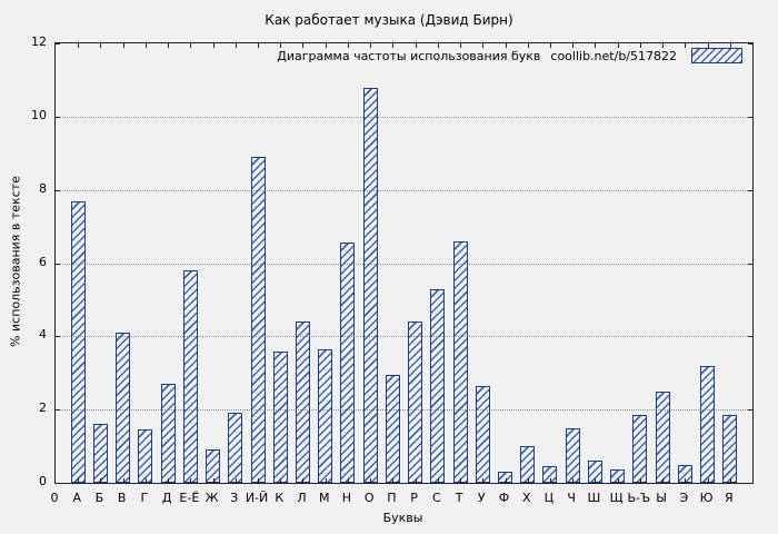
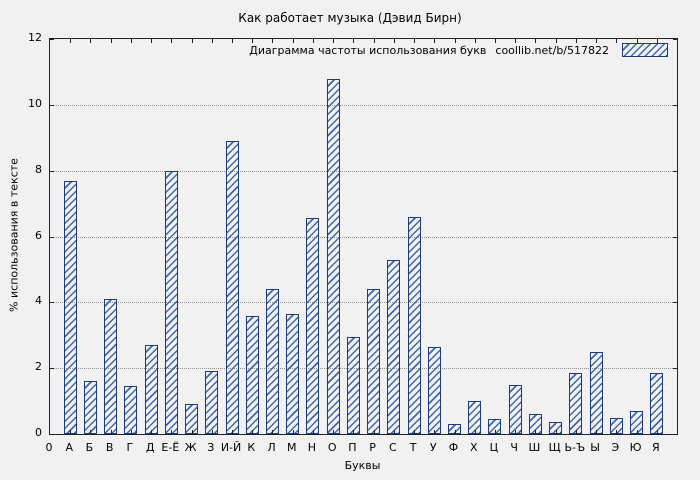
Е-Ё: 5.8 -> 8.0
Ю: 3.2 -> 0.7
